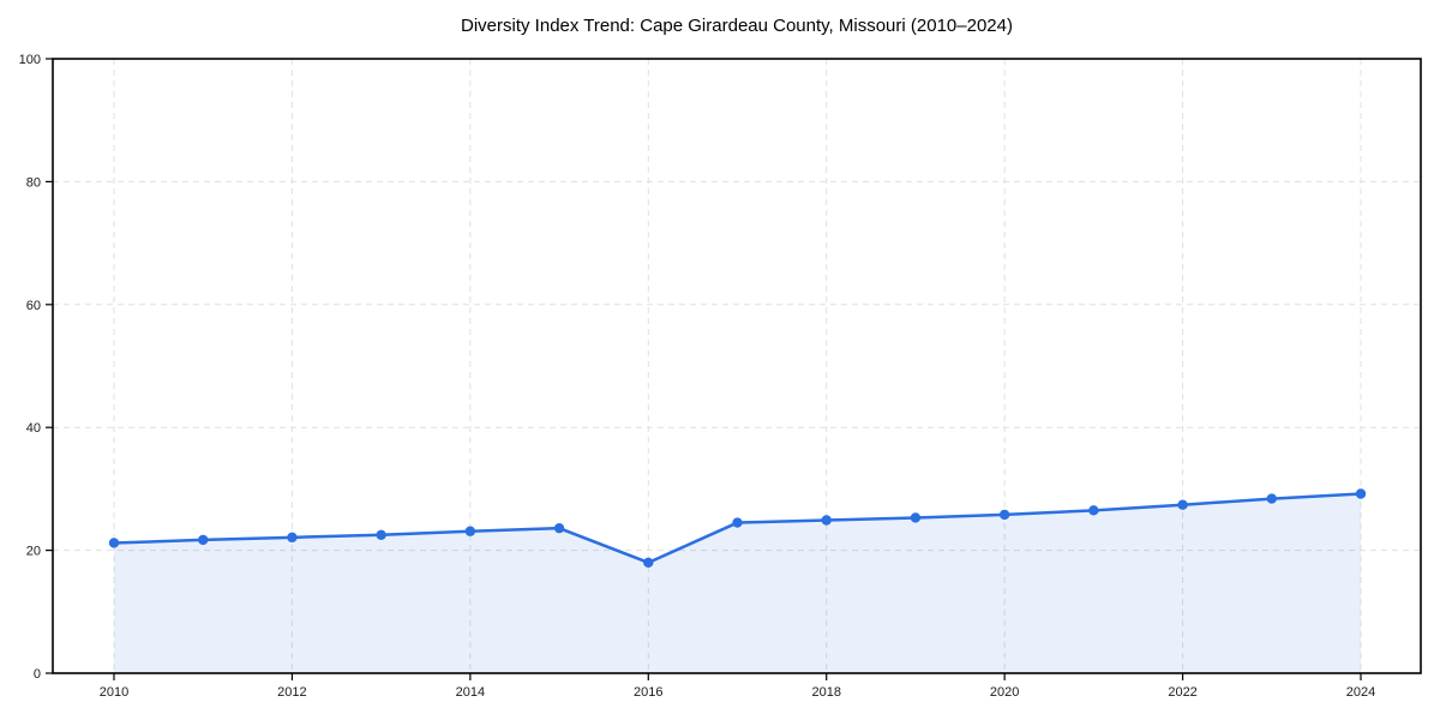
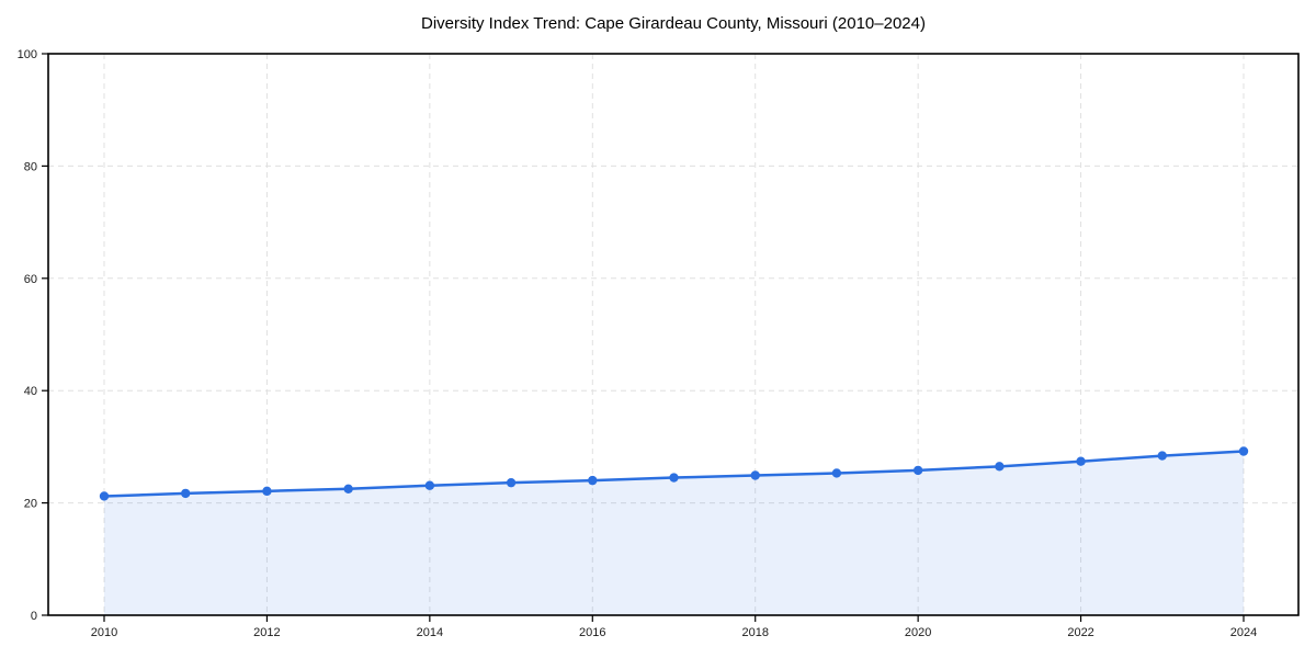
2016: 18 -> 24
